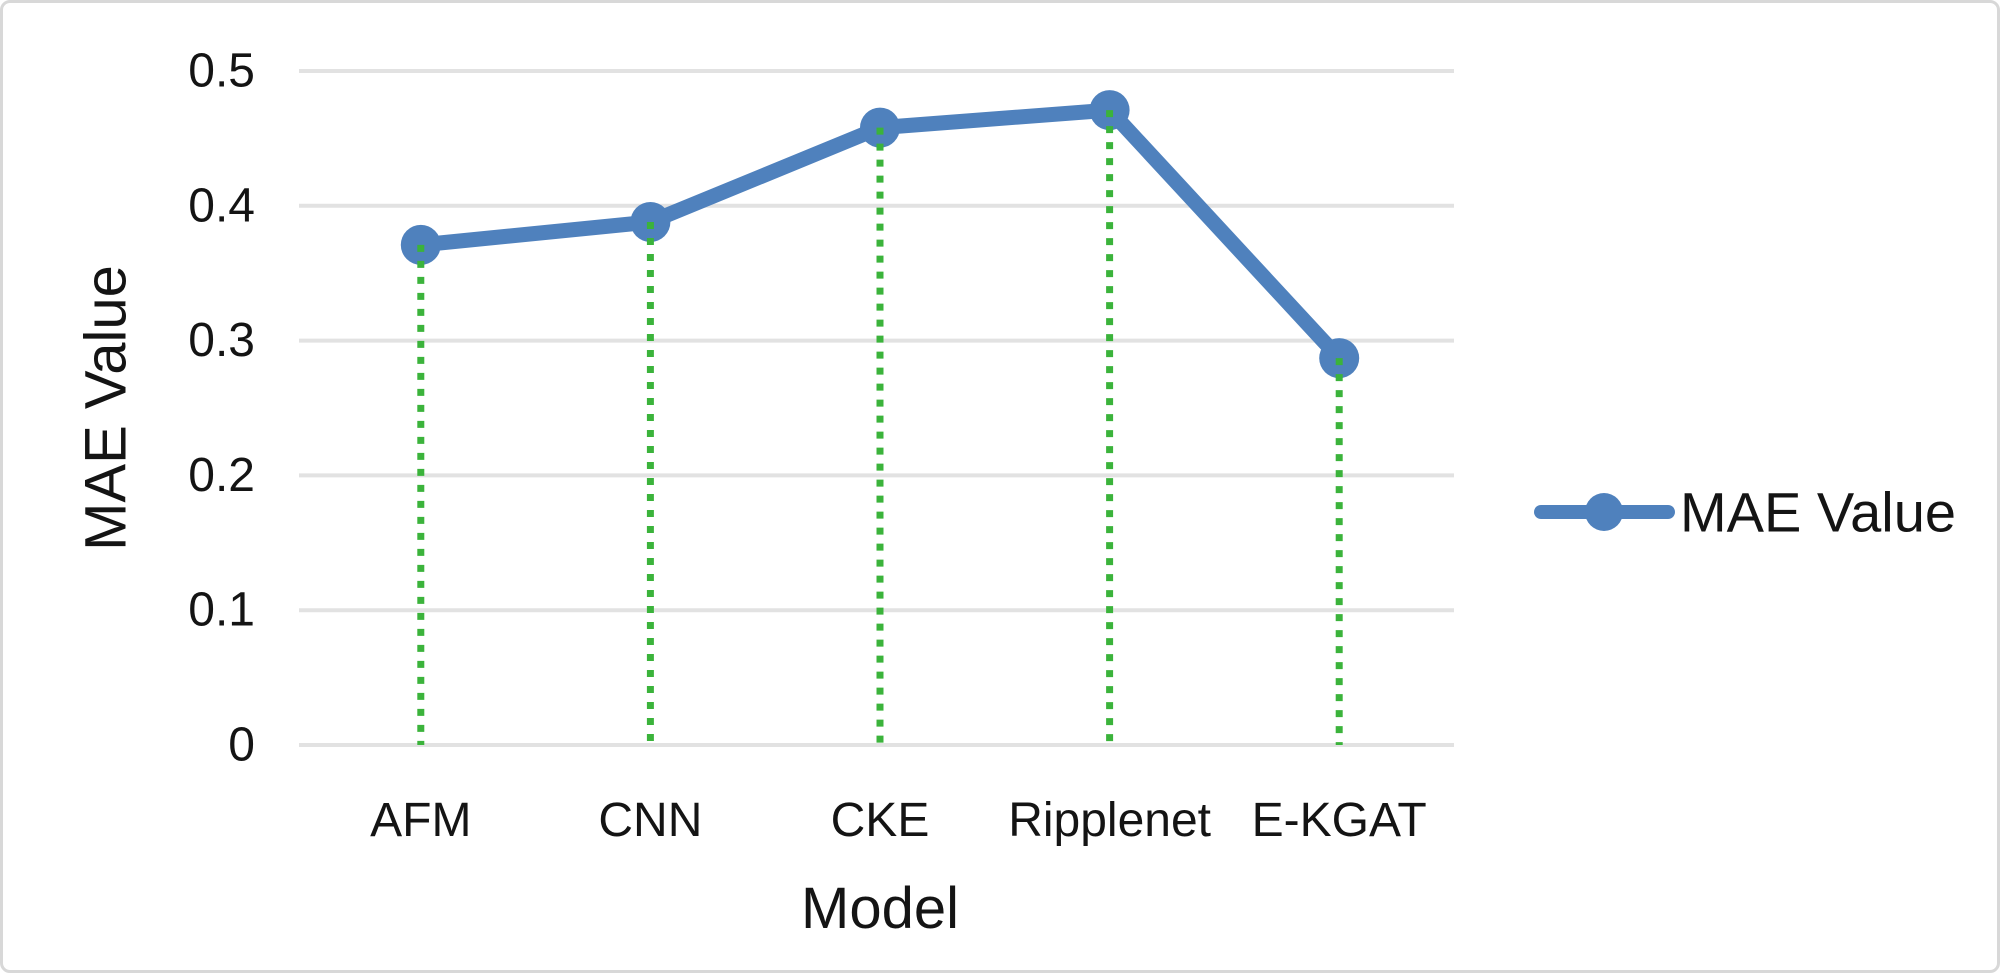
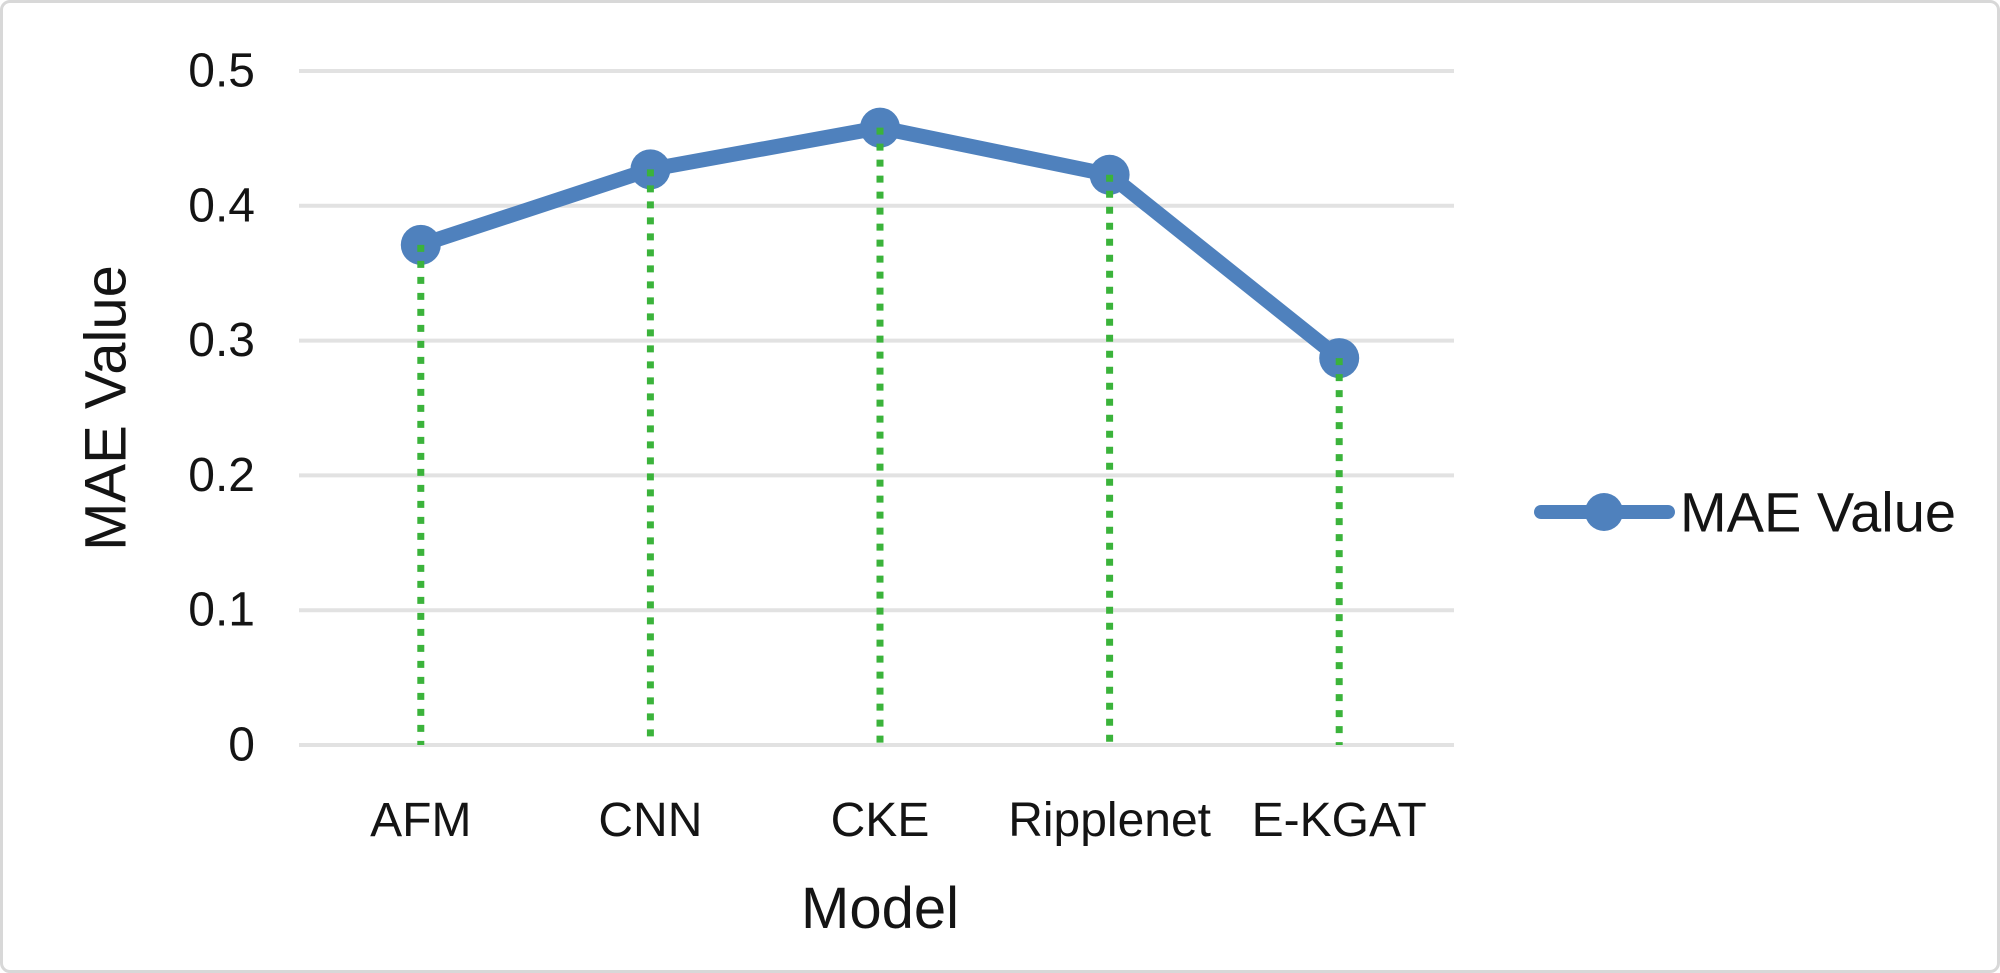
CNN: 0.388 -> 0.427
Ripplenet: 0.471 -> 0.423
